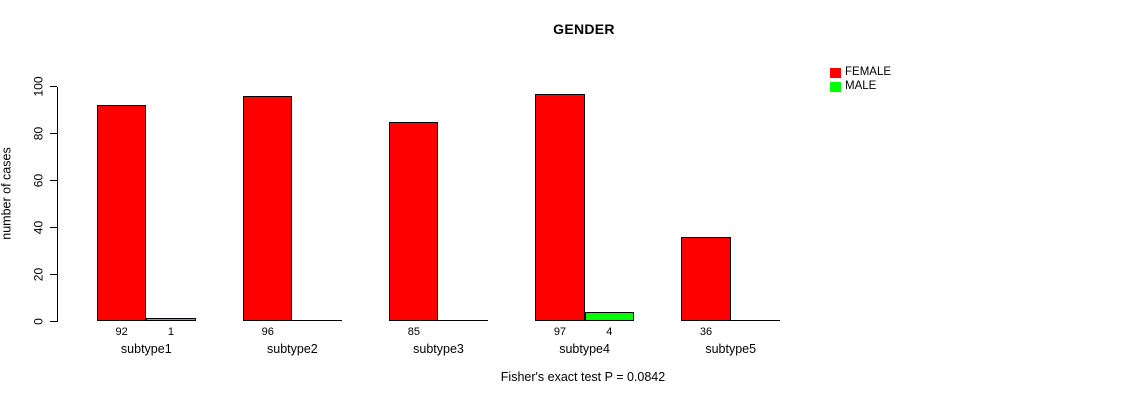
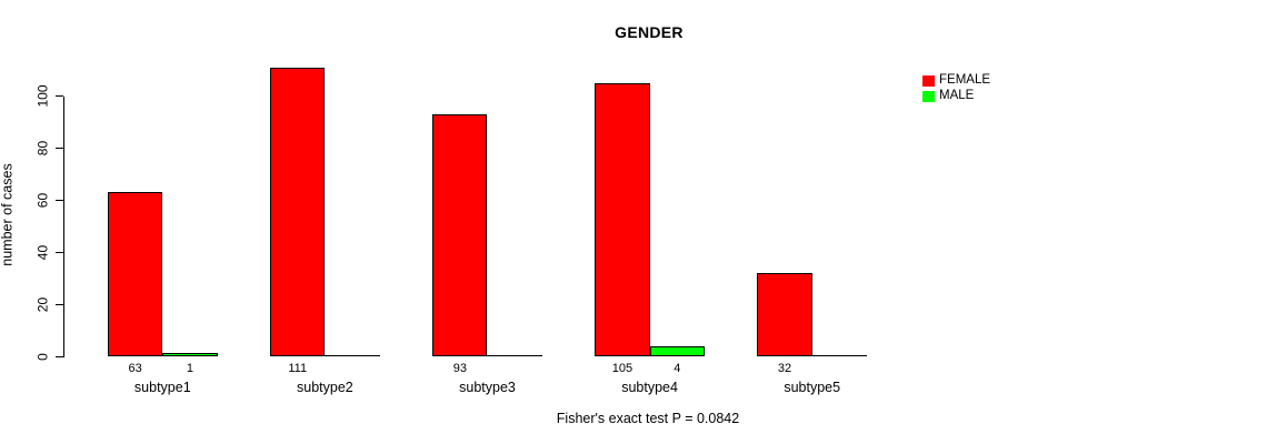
FEMALE/subtype1: 92 -> 63
FEMALE/subtype2: 96 -> 111
FEMALE/subtype3: 85 -> 93
FEMALE/subtype4: 97 -> 105
FEMALE/subtype5: 36 -> 32
